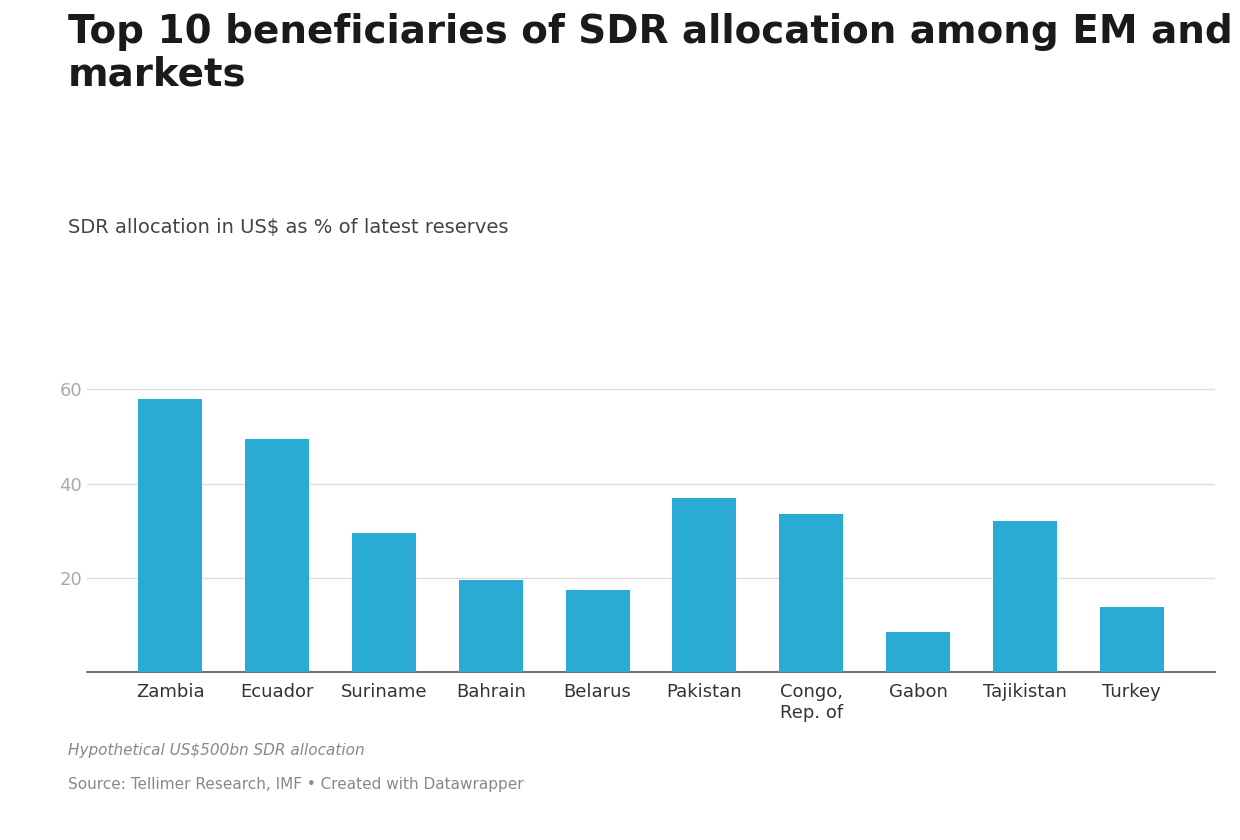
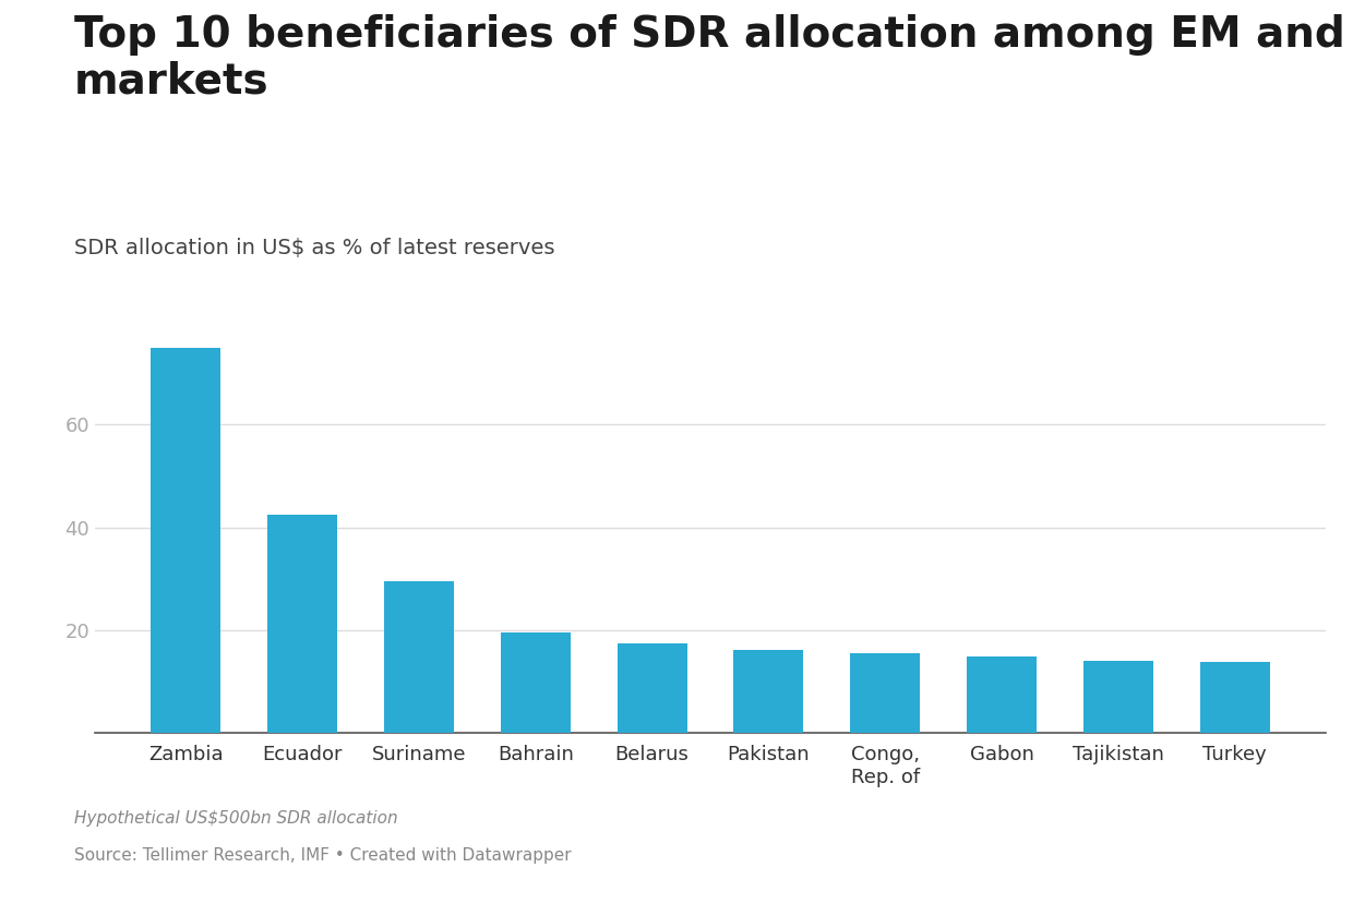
Zambia: 58.0 -> 75.0
Ecuador: 49.5 -> 42.5
Pakistan: 37.0 -> 16.2
Congo, Rep. of: 33.5 -> 15.5
Gabon: 8.5 -> 14.8
Tajikistan: 32.0 -> 14.0
